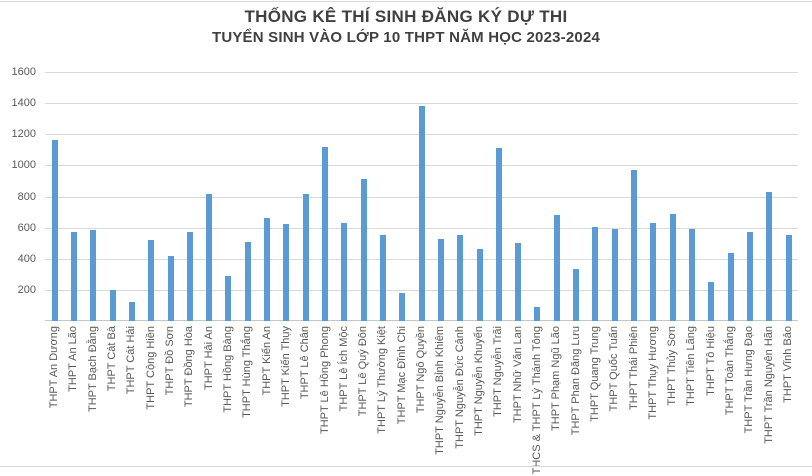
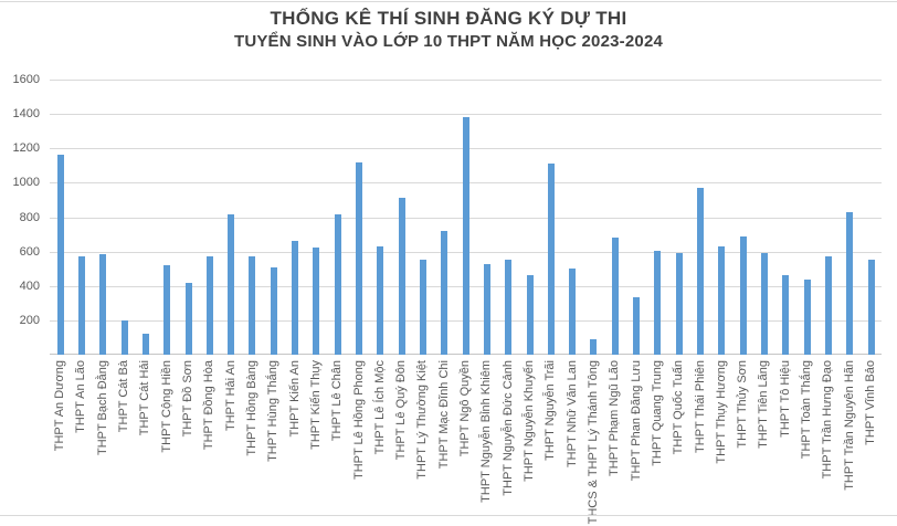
THPT Hồng Bàng: 290 -> 580
THPT Mạc Đĩnh Chi: 180 -> 720
THPT Tô Hiệu: 250 -> 460
